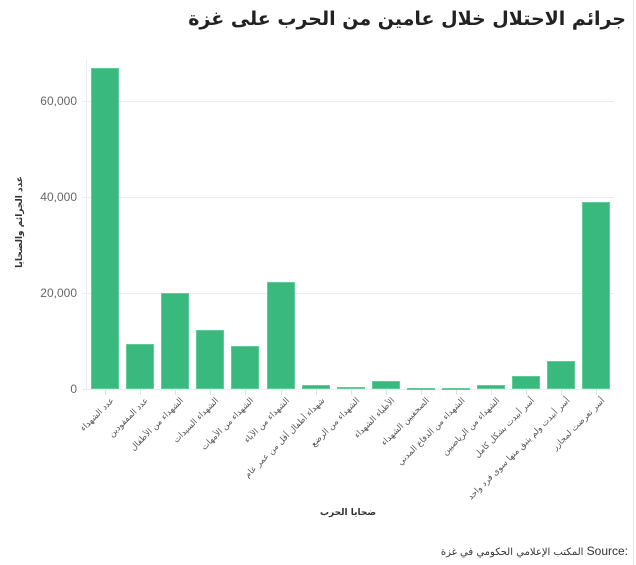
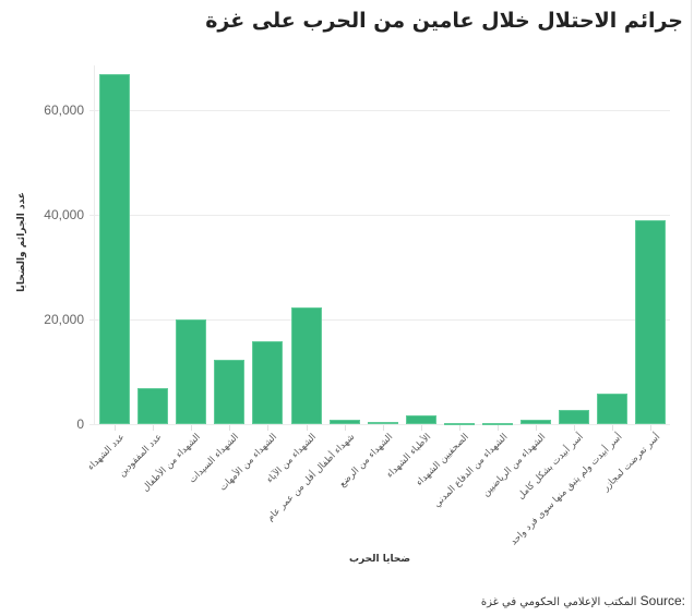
عدد المفقودين: 10000 -> 7000
الشهداء من الأمهات: 9000 -> 16000
